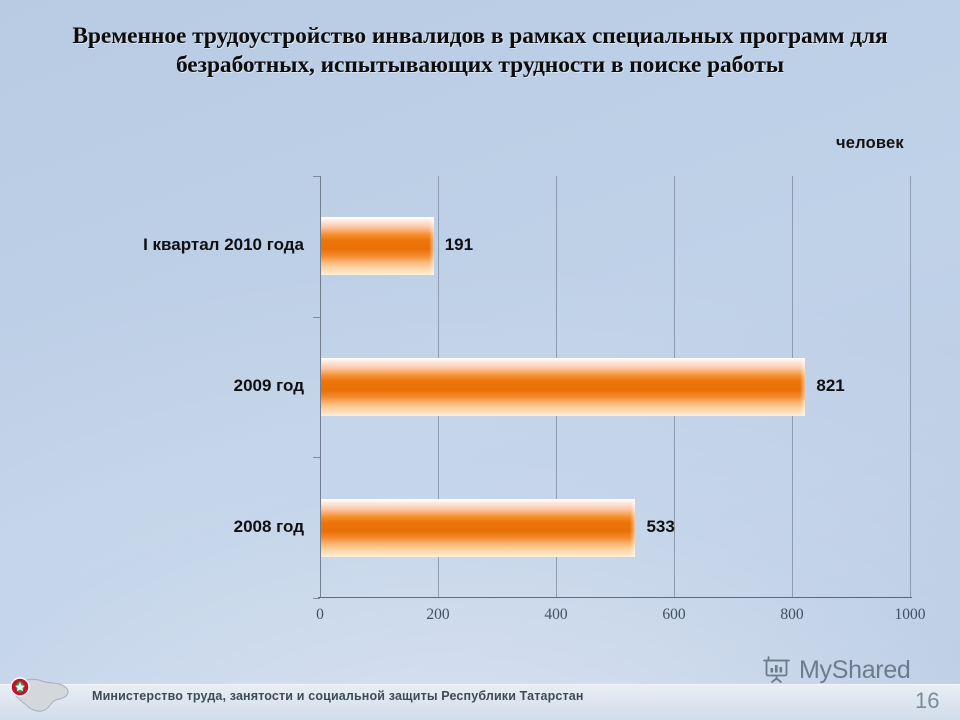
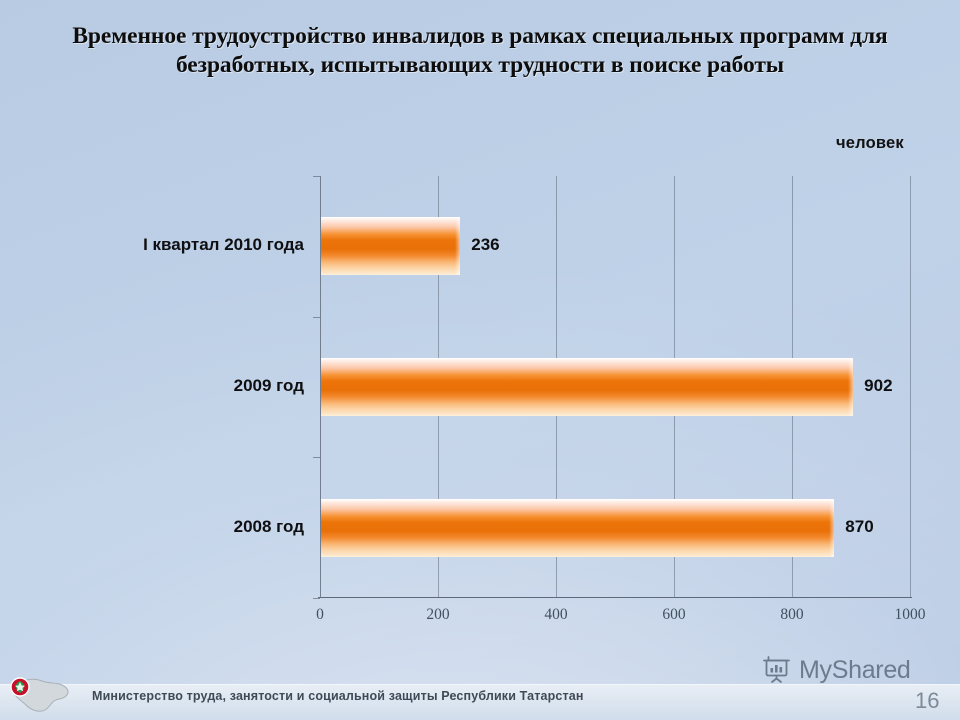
I квартал 2010 года: 191 -> 236
2009 год: 821 -> 902
2008 год: 533 -> 870
